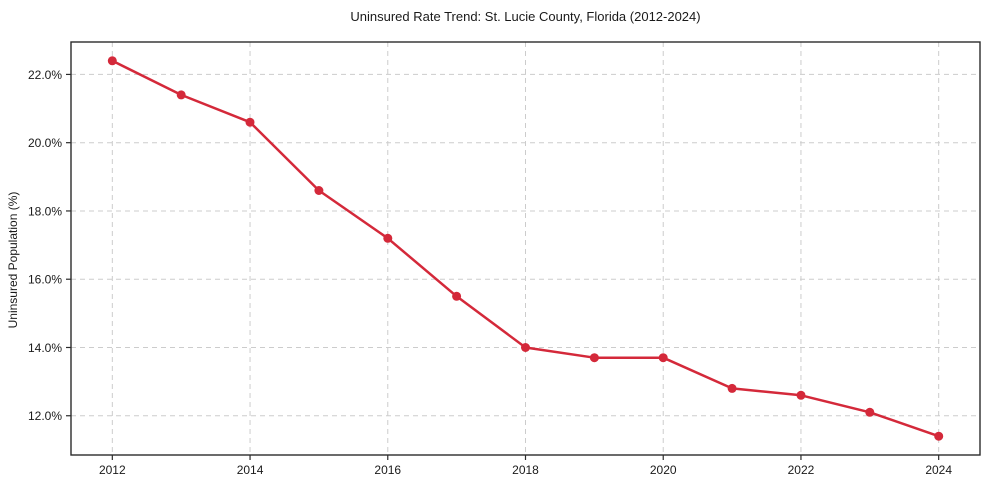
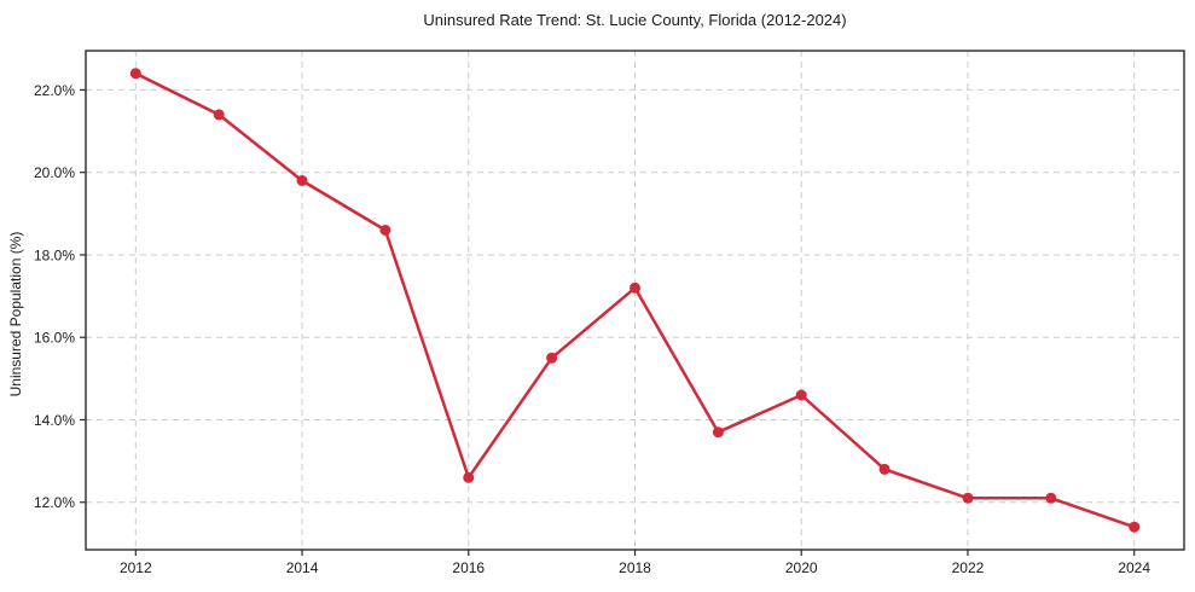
2014: 20.6% -> 19.8%
2016: 17.2% -> 12.6%
2018: 14.0% -> 17.2%
2020: 13.7% -> 14.6%
2022: 12.6% -> 12.1%
